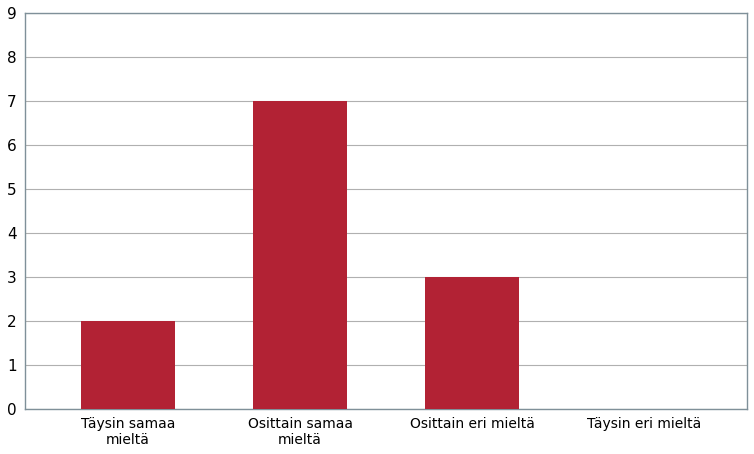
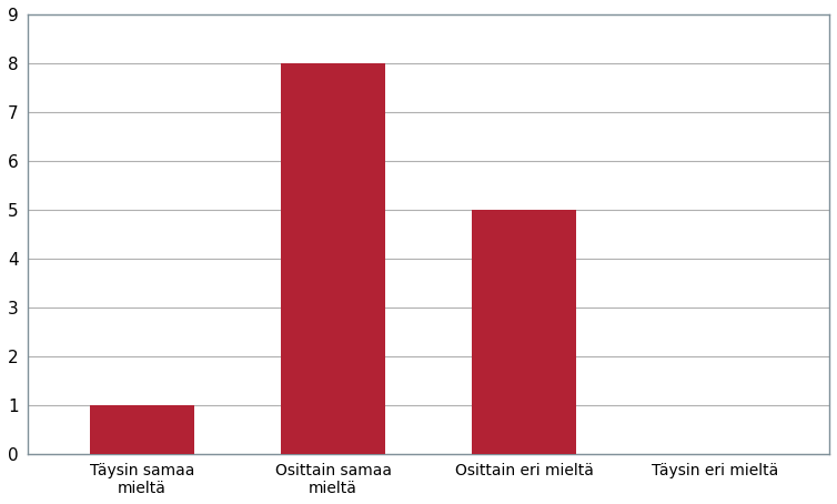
Täysin samaa mieltä: 2 -> 1
Osittain samaa mieltä: 7 -> 8
Osittain eri mieltä: 3 -> 5
